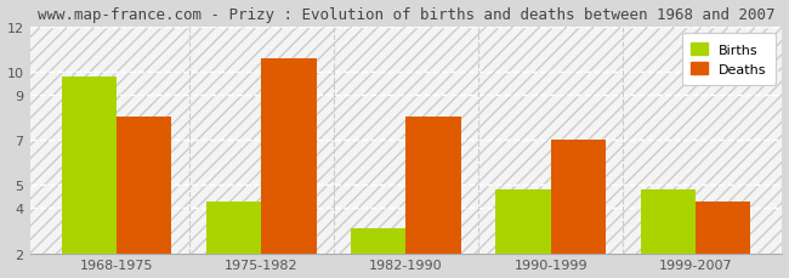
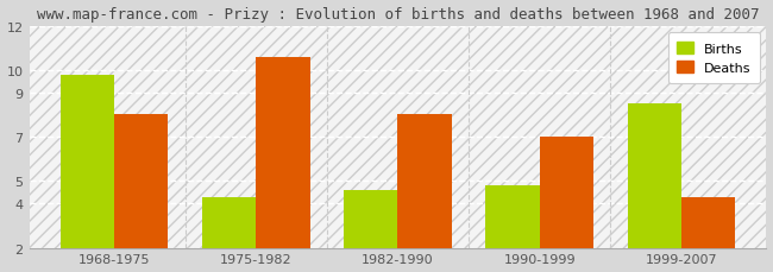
Births/1982-1990: 3.1 -> 4.6
Births/1999-2007: 4.8 -> 8.5
